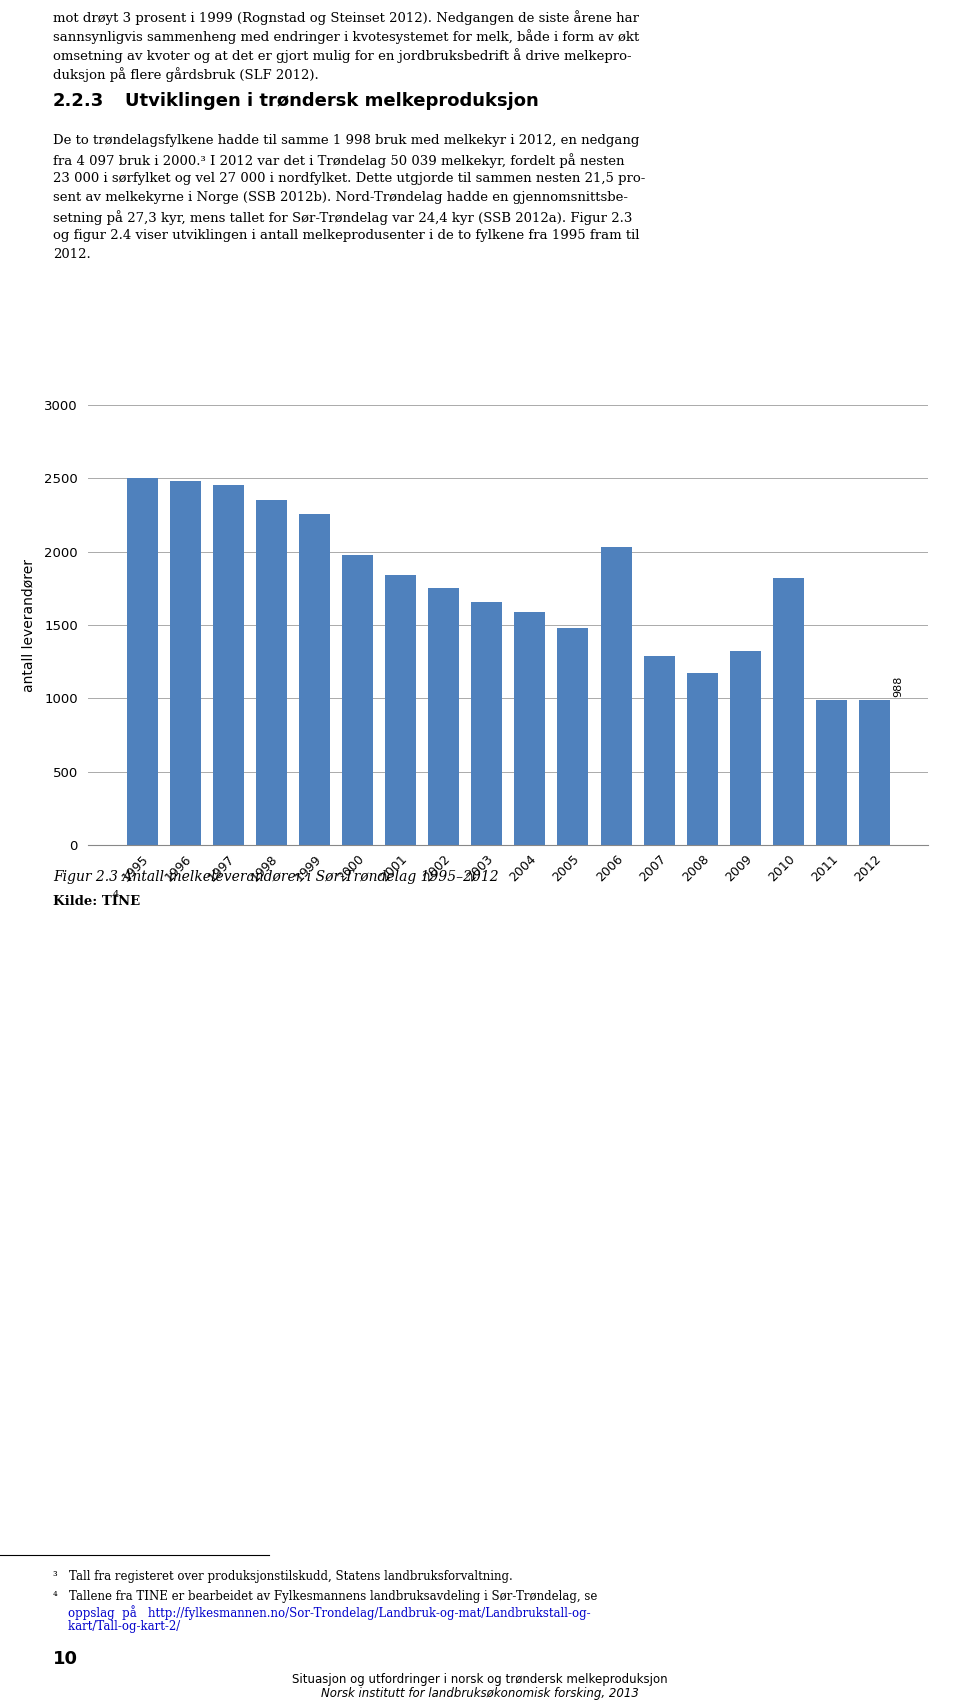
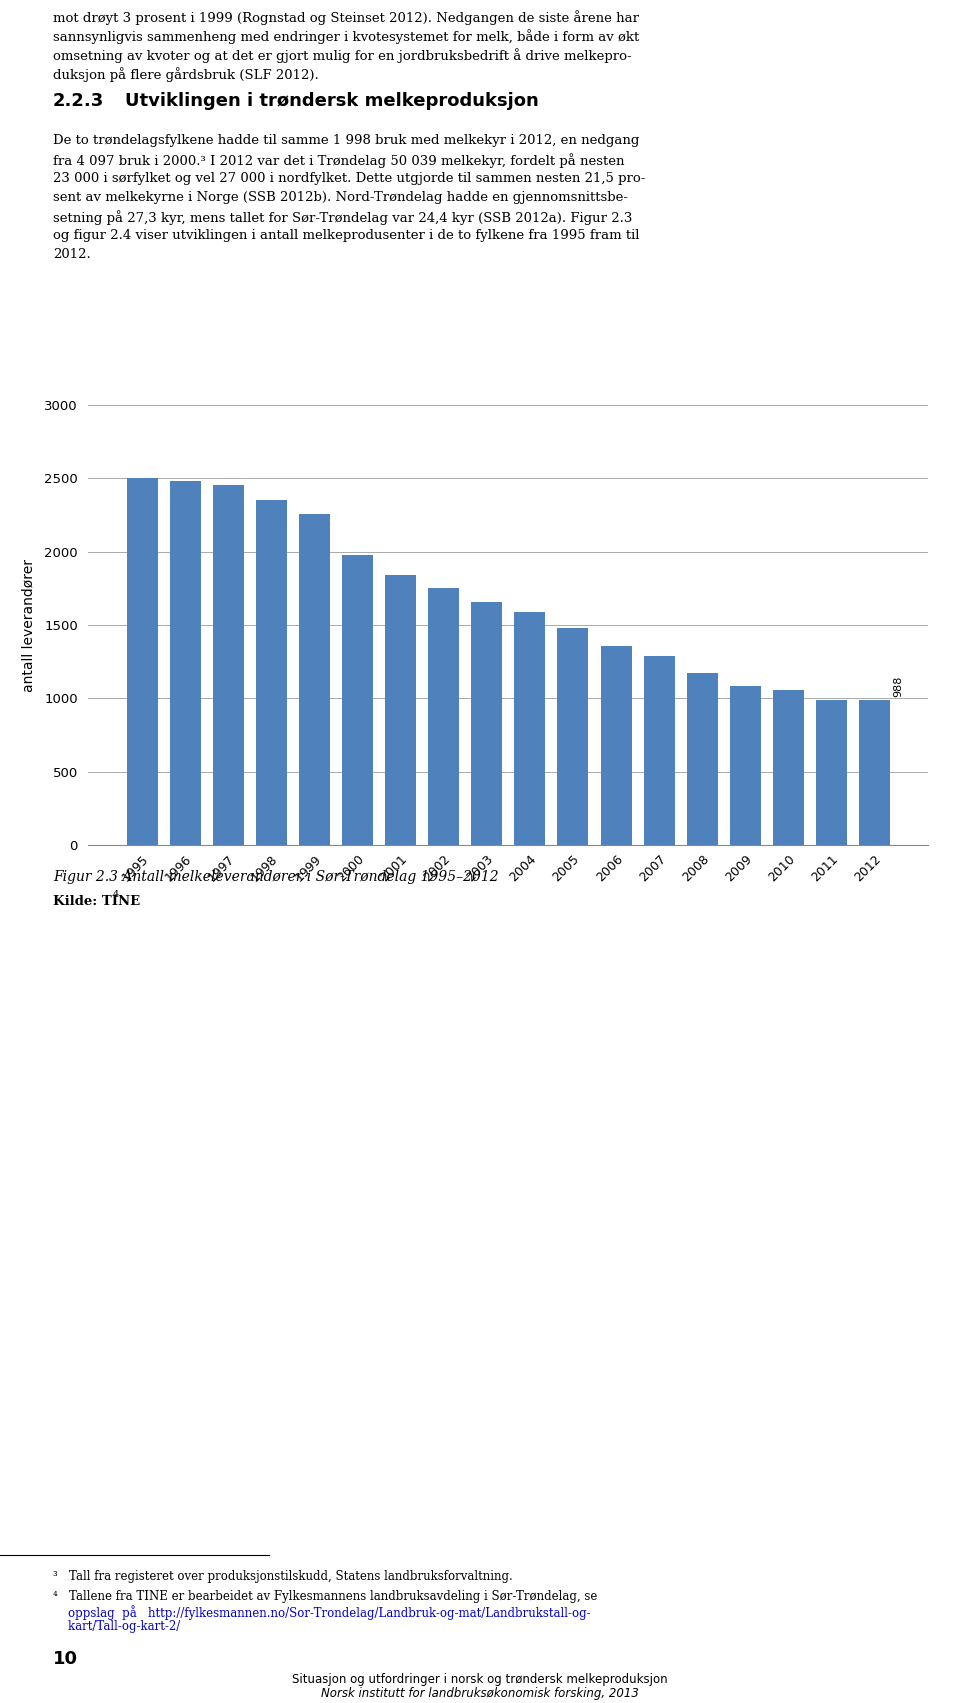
2006: 2030 -> 1360
2009: 1320 -> 1080
2010: 1820 -> 1060
